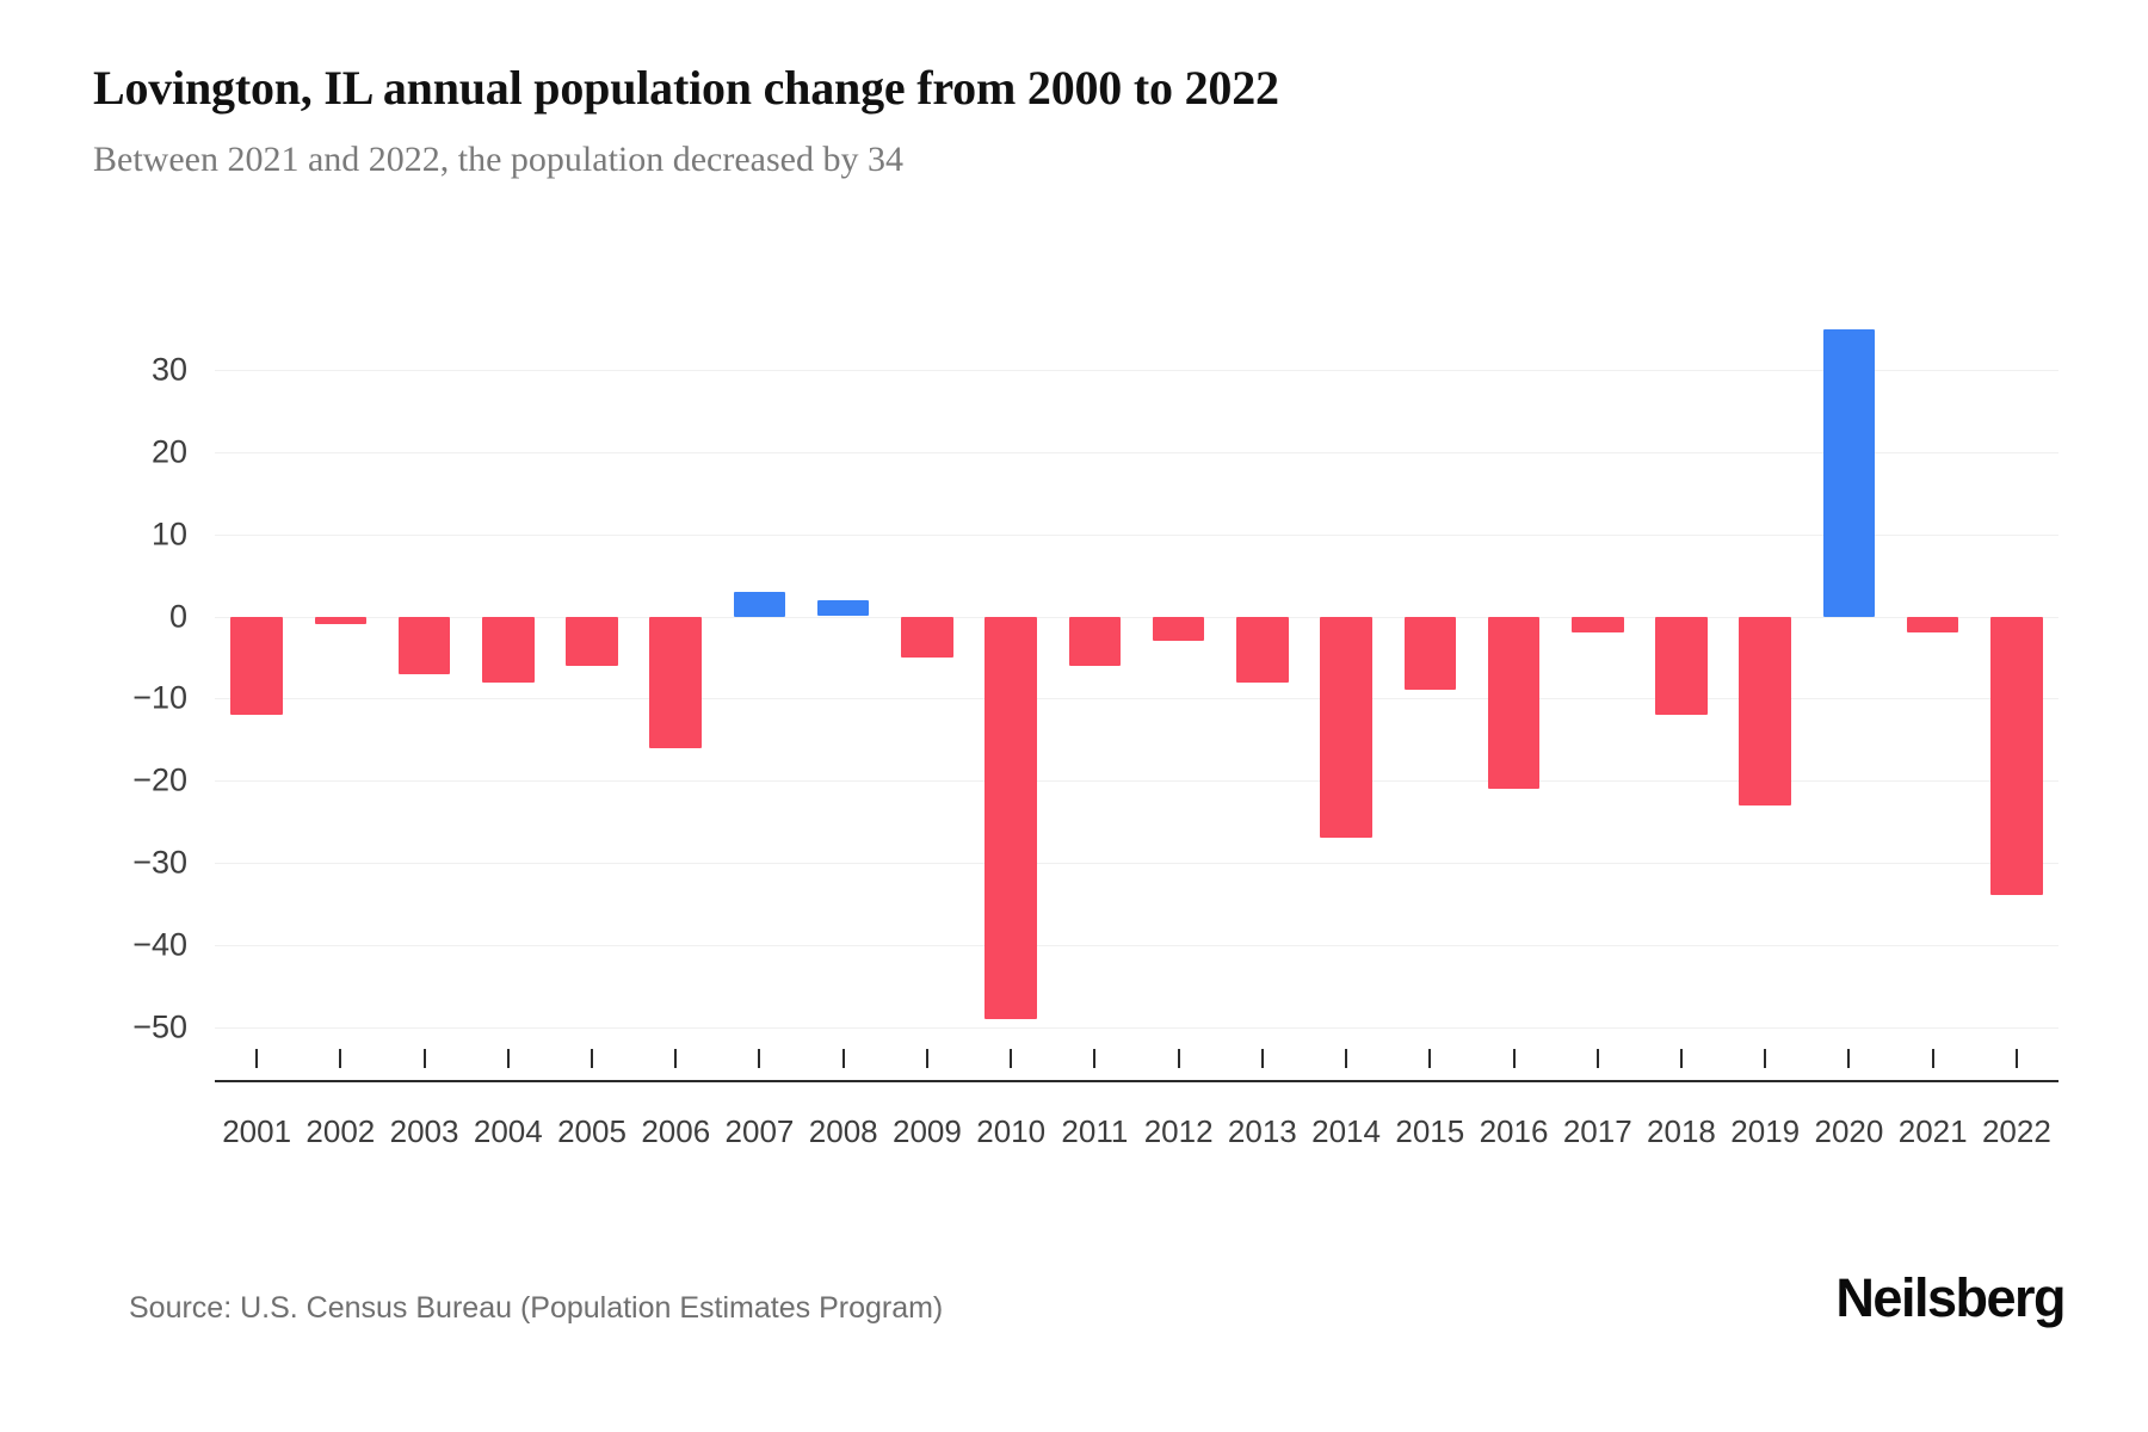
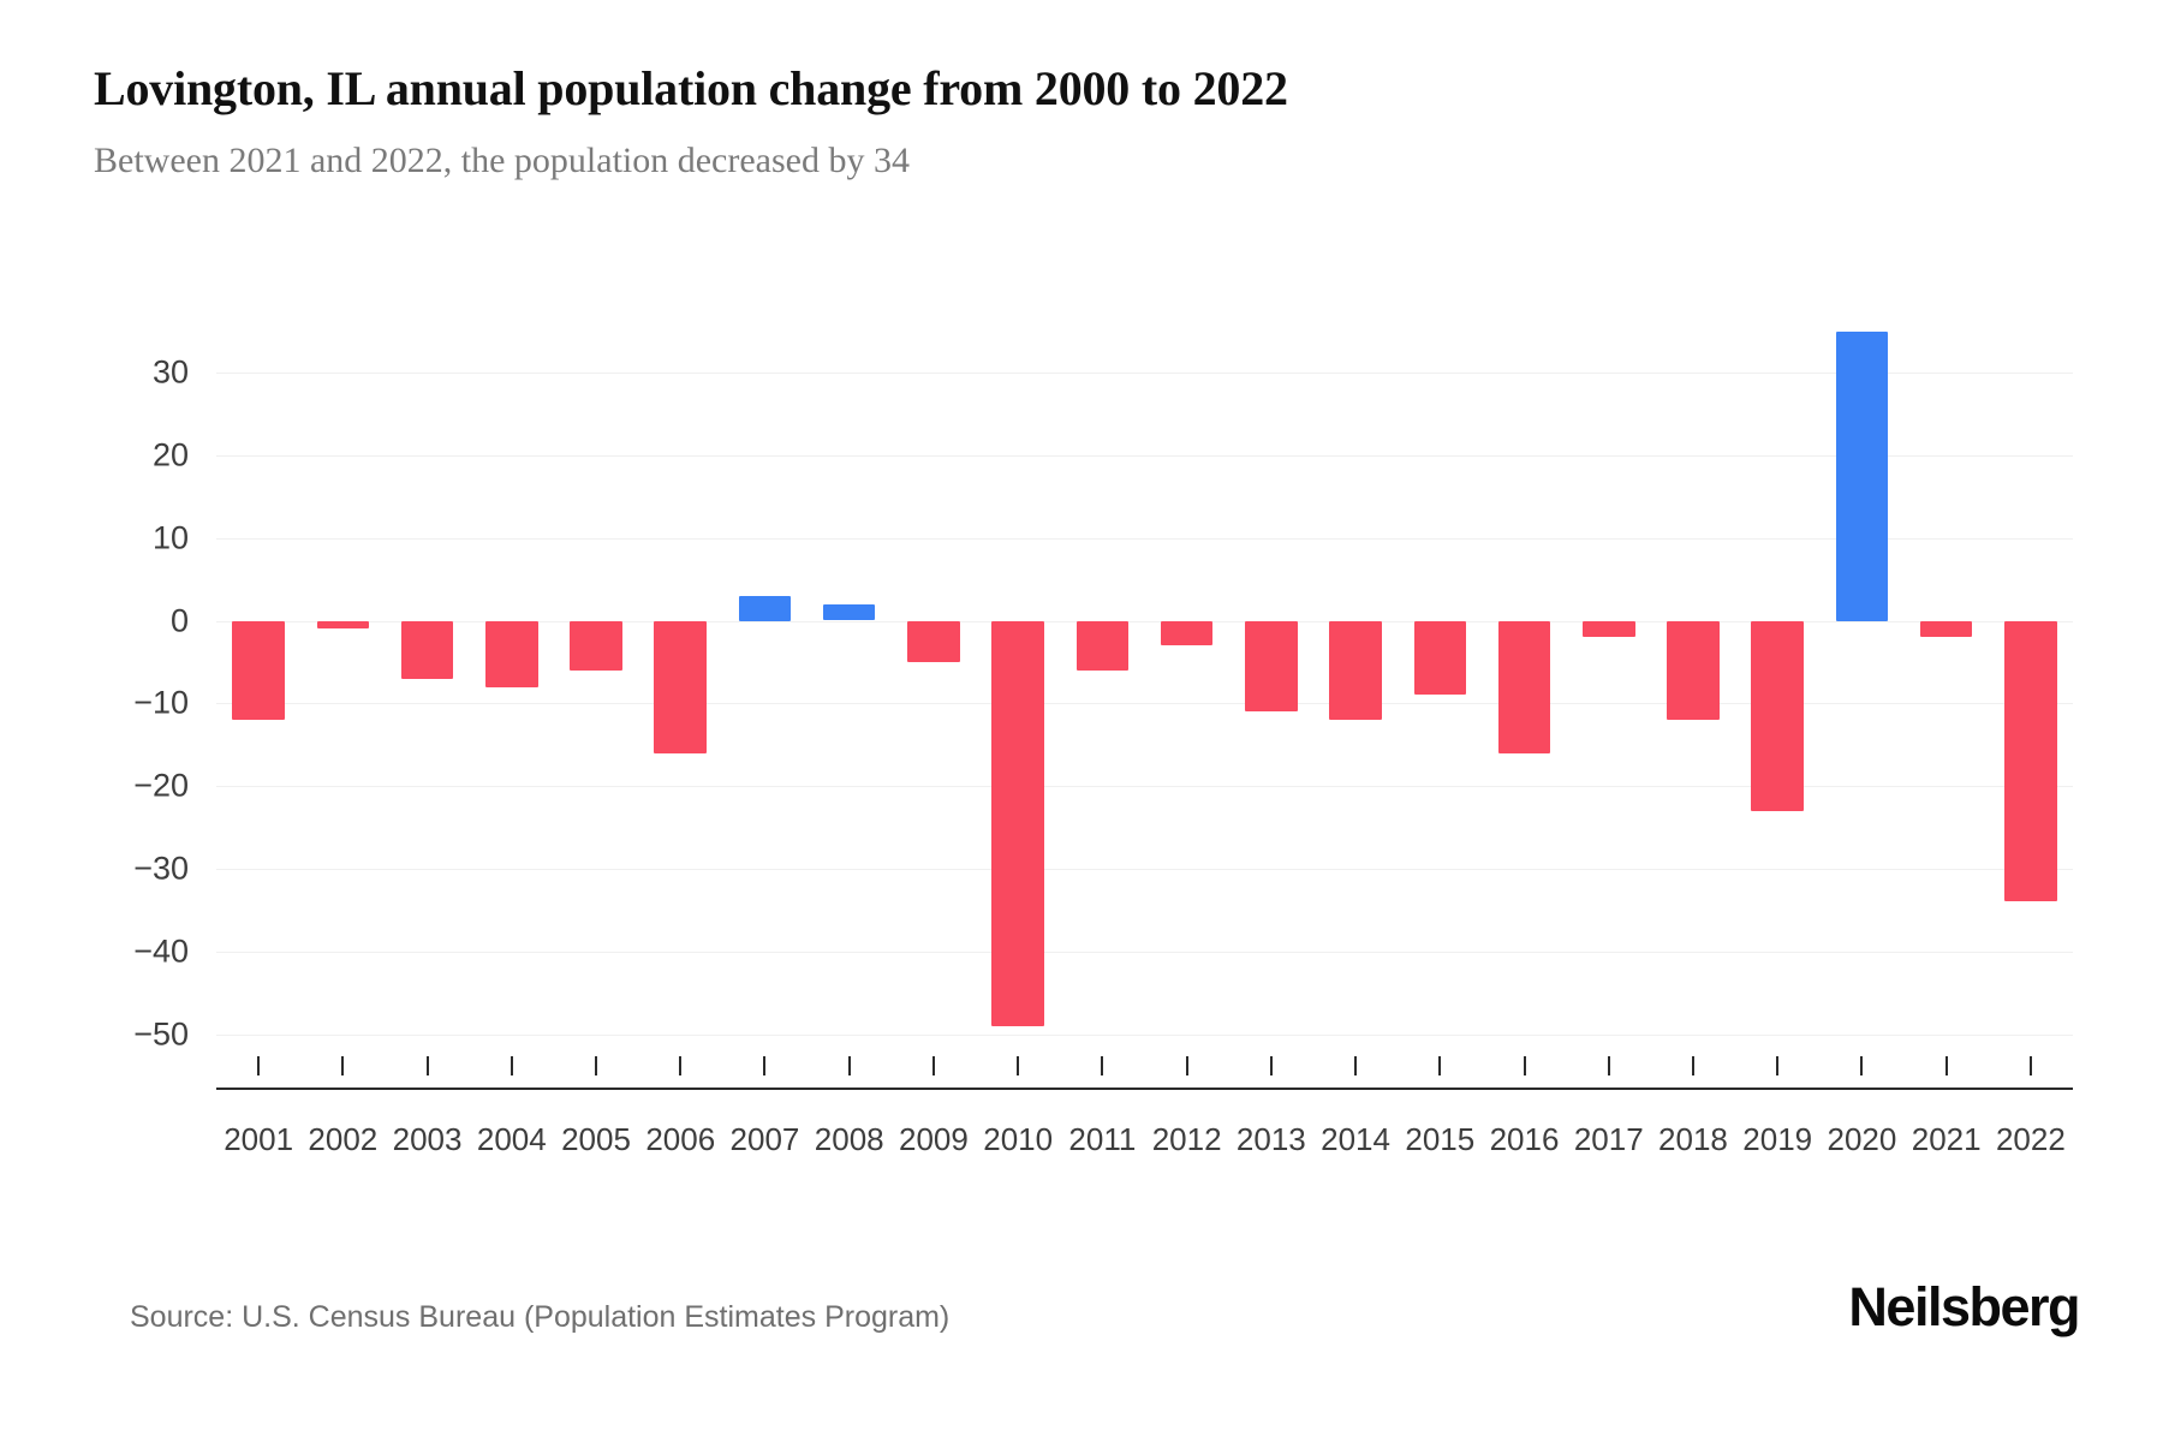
2013: -8 -> -11
2014: -27 -> -12
2016: -21 -> -16
